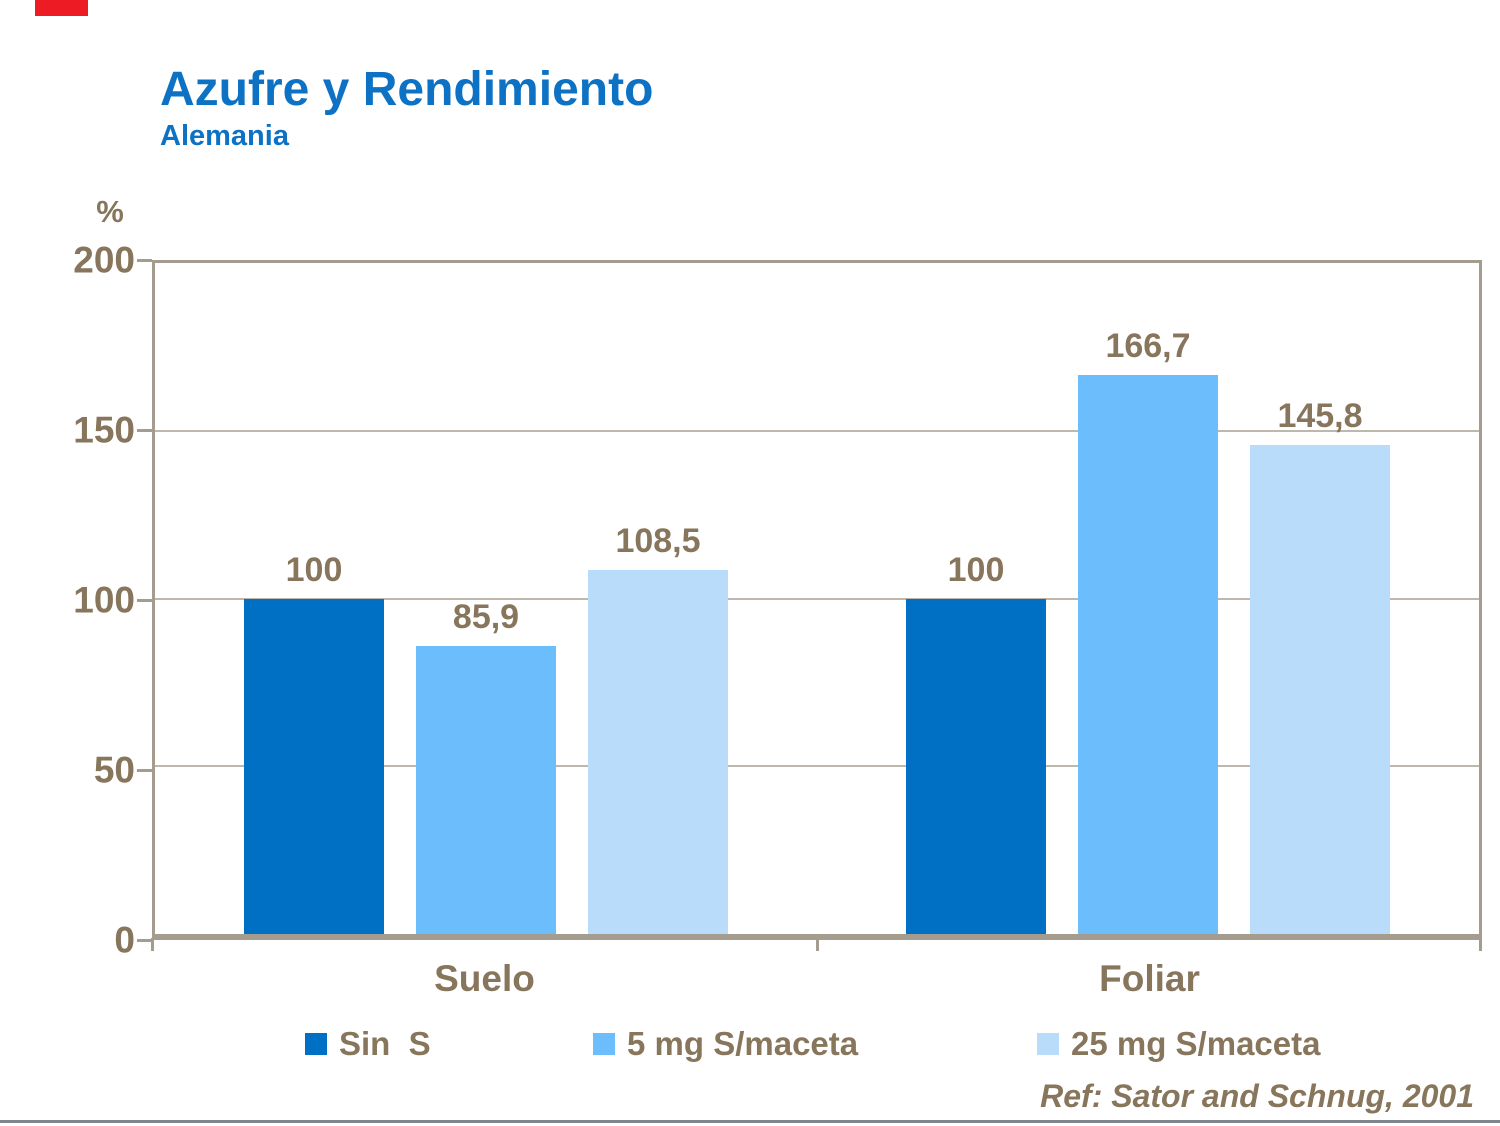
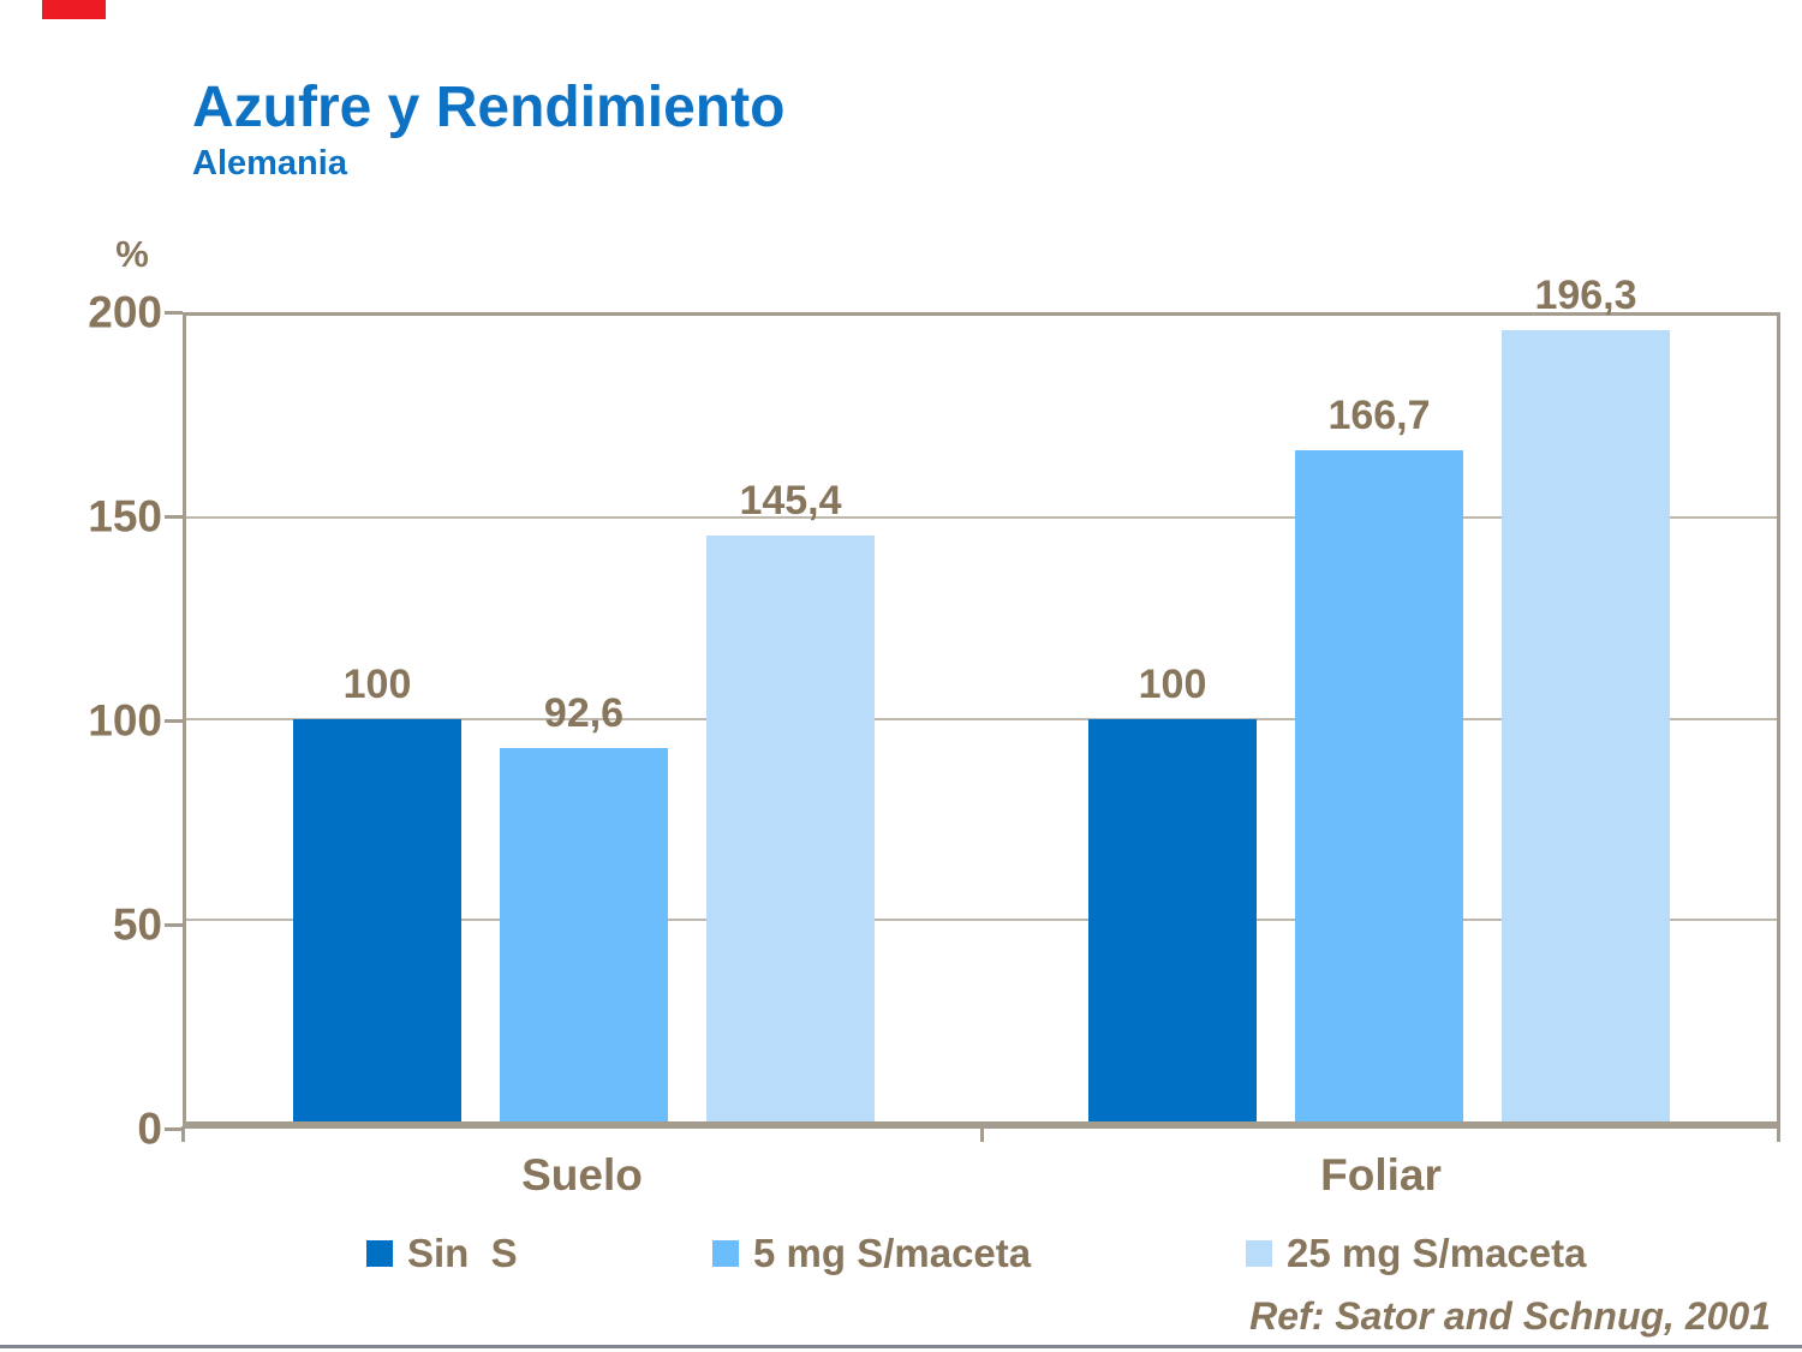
5 mg S/maceta/Suelo: 85,9 -> 92,6
25 mg S/maceta/Suelo: 108,5 -> 145,4
25 mg S/maceta/Foliar: 145,8 -> 196,3
